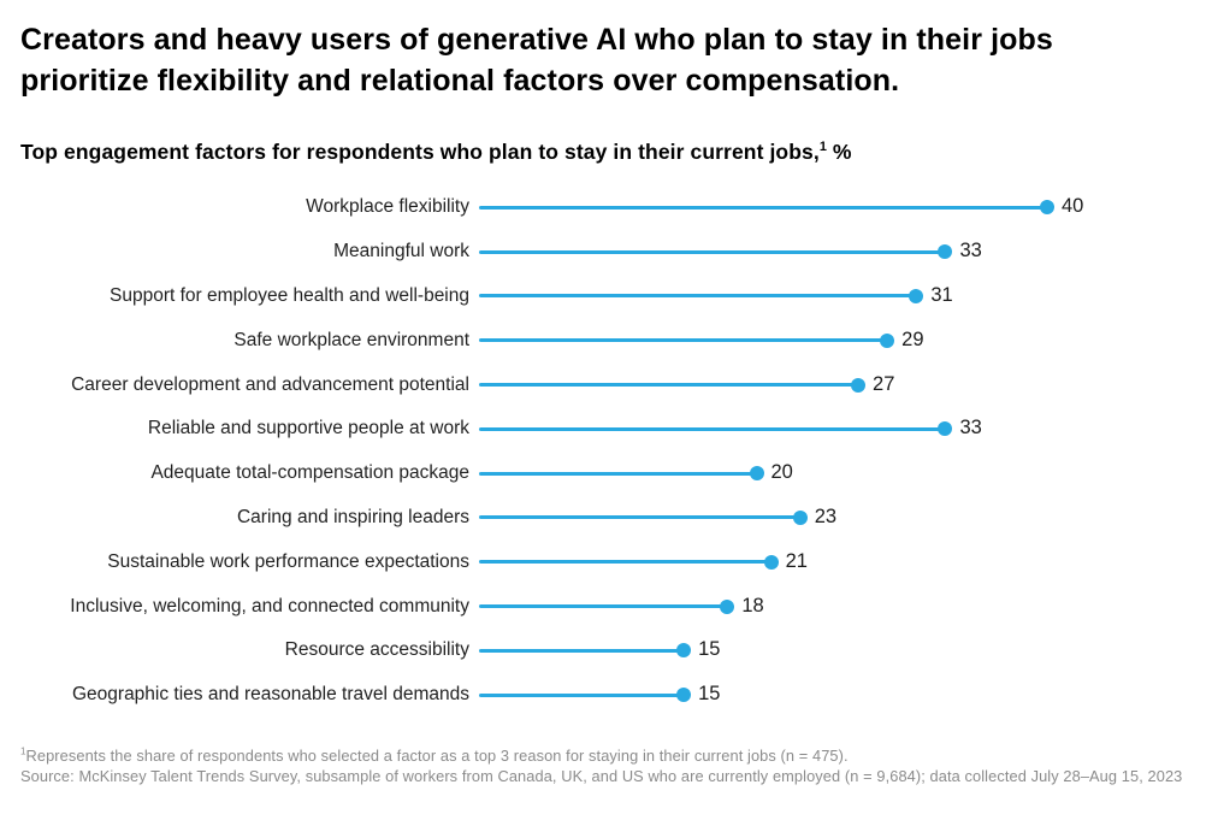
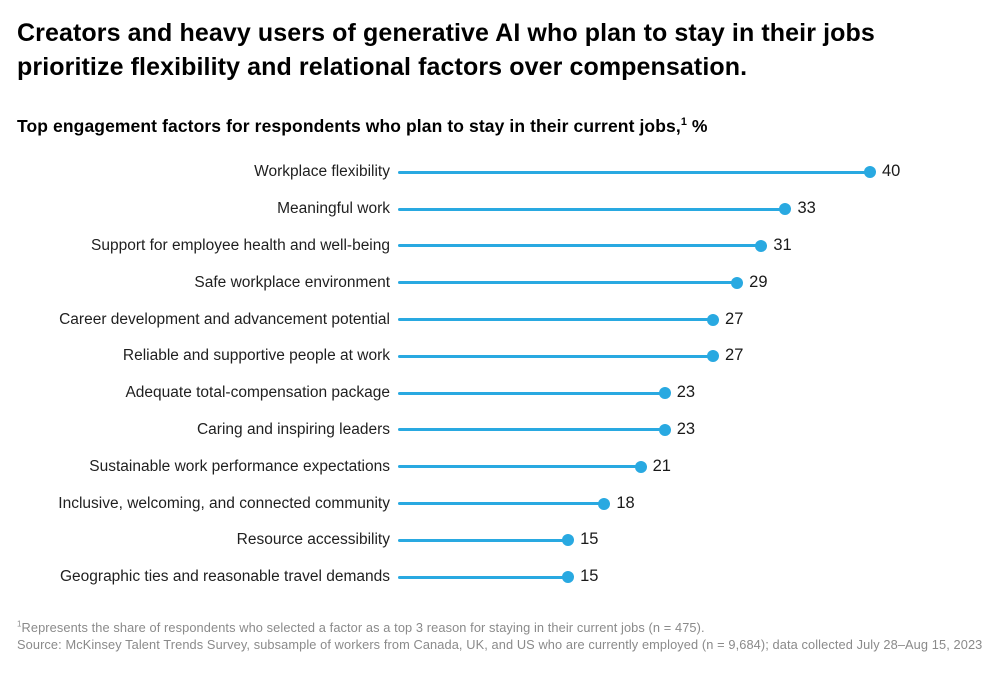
Reliable and supportive people at work: 33 -> 27
Adequate total-compensation package: 20 -> 23
